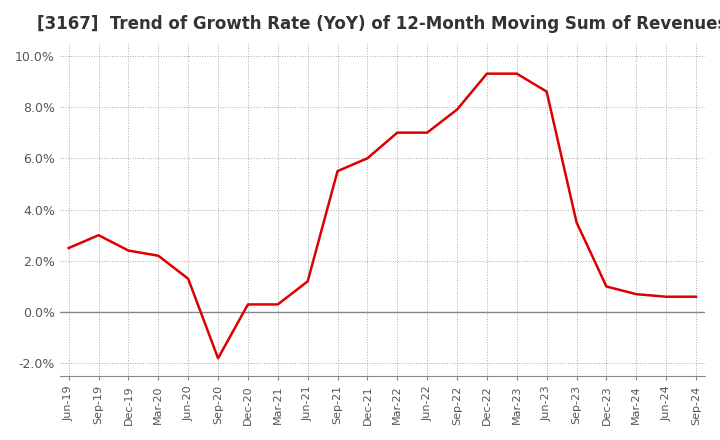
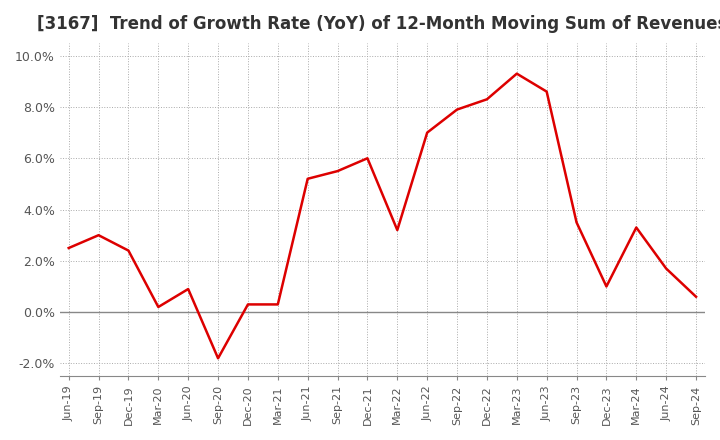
Mar-20: 2.2% -> 0.2%
Jun-20: 1.3% -> 0.9%
Jun-21: 1.2% -> 5.2%
Mar-22: 7.0% -> 3.2%
Dec-22: 9.3% -> 8.3%
Mar-24: 0.7% -> 3.3%
Jun-24: 0.6% -> 1.7%
